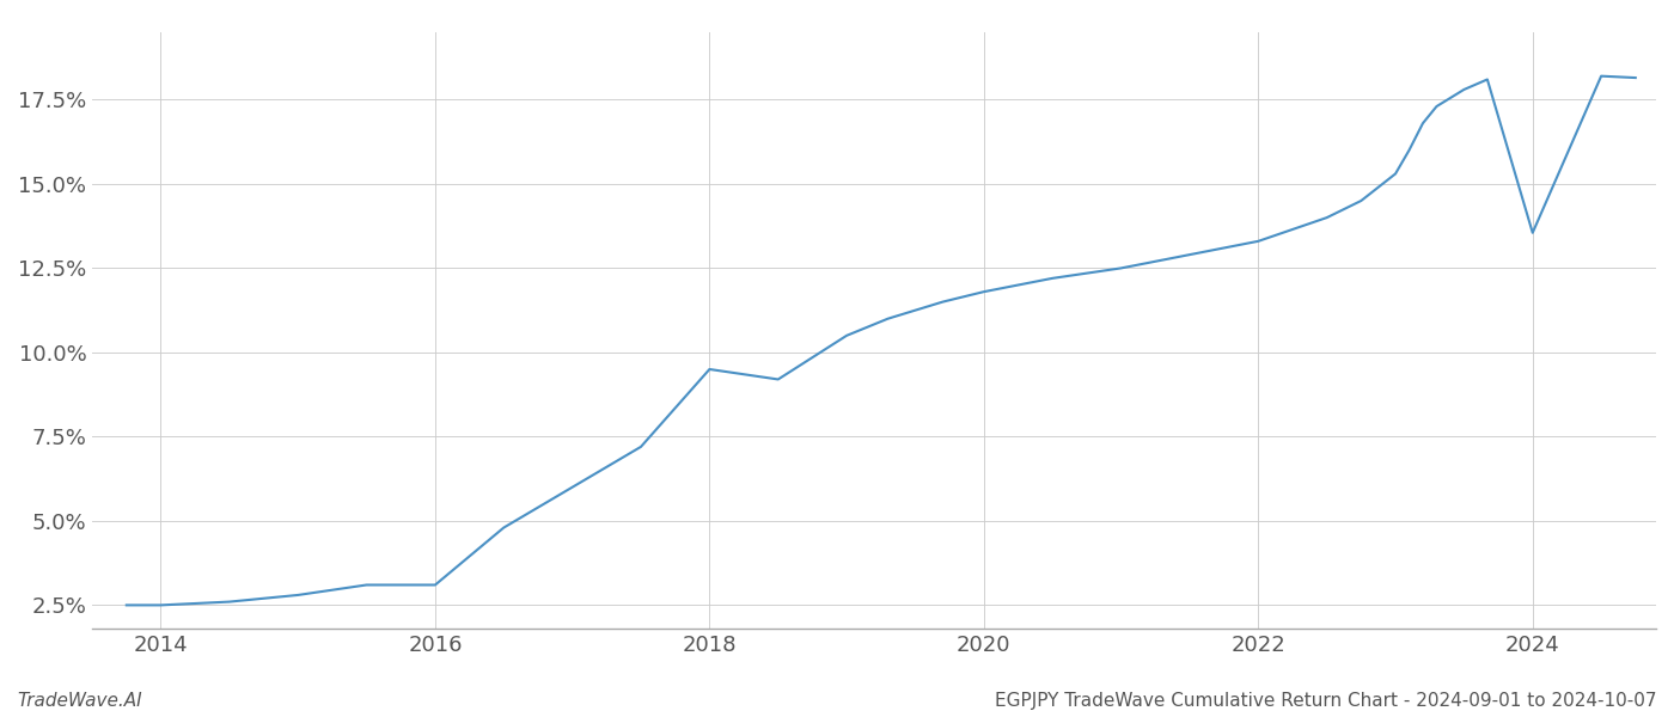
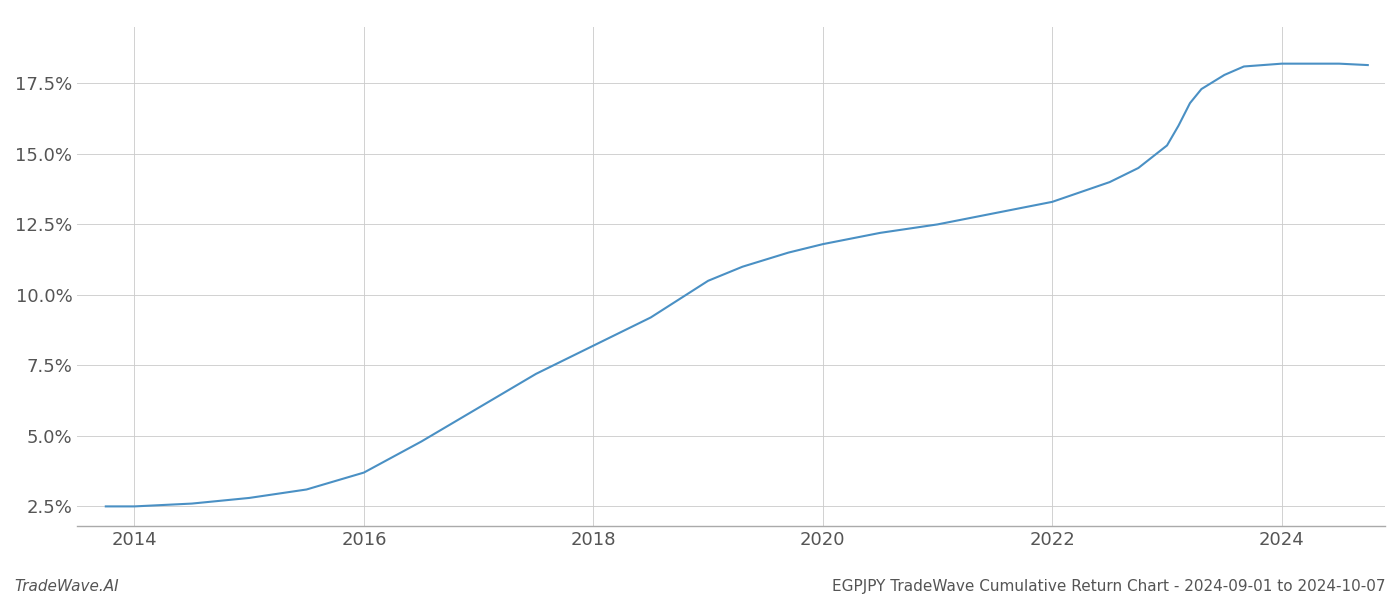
2016: 3.10% -> 3.70%
2018: 9.50% -> 8.20%
2024: 13.55% -> 18.20%
